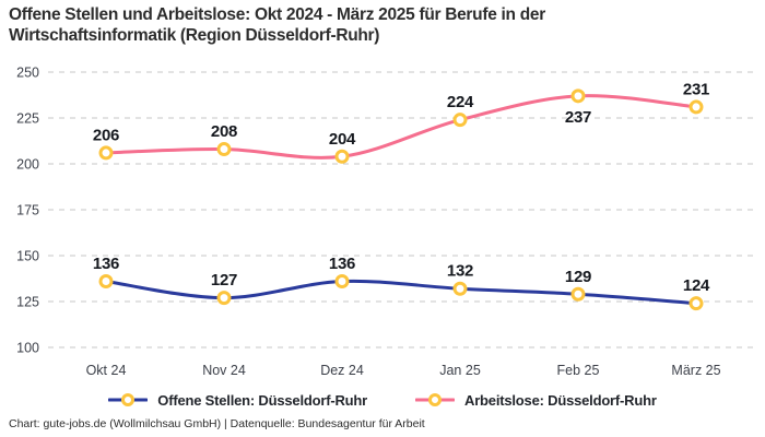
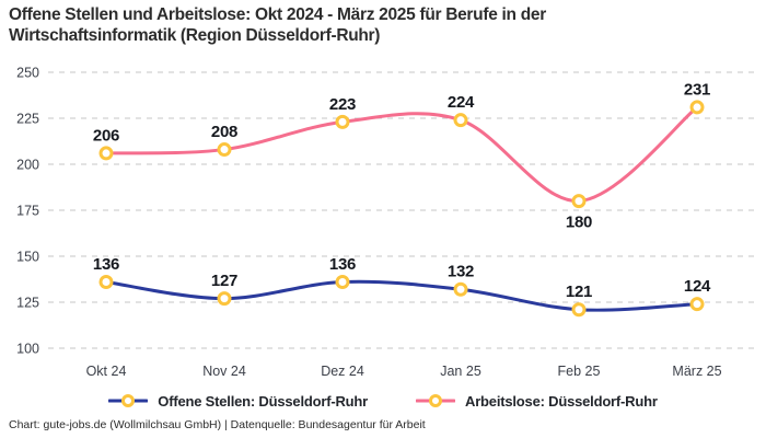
Arbeitslose: Düsseldorf-Ruhr/Dez 24: 204 -> 223
Offene Stellen: Düsseldorf-Ruhr/Feb 25: 129 -> 121
Arbeitslose: Düsseldorf-Ruhr/Feb 25: 237 -> 180
